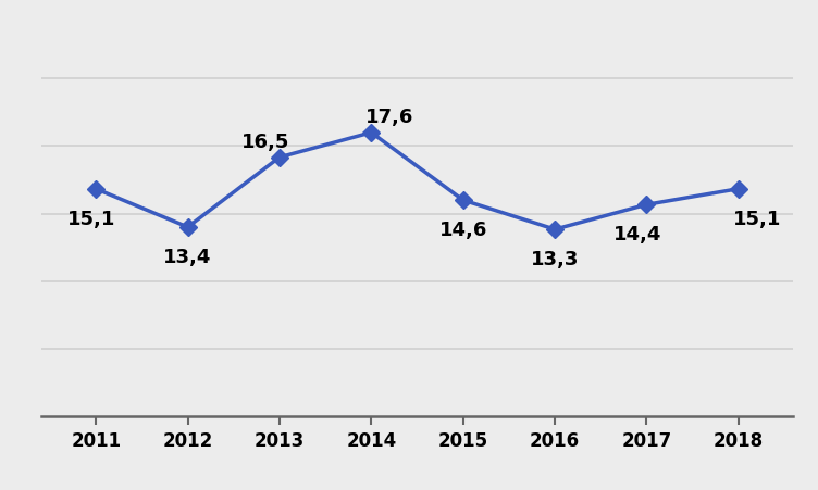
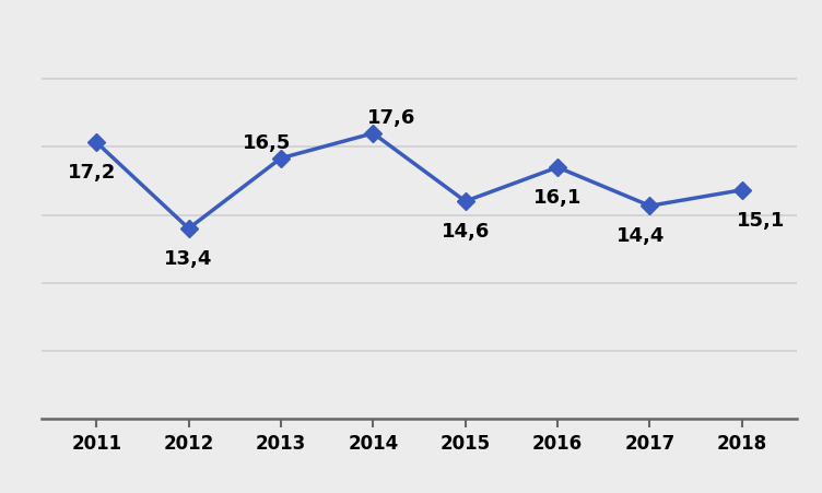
2011: 15,1 -> 17,2
2016: 13,3 -> 16,1
